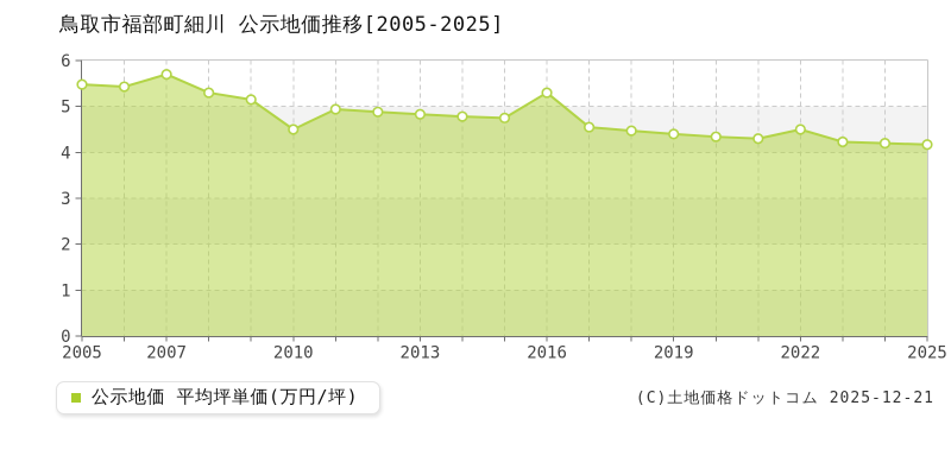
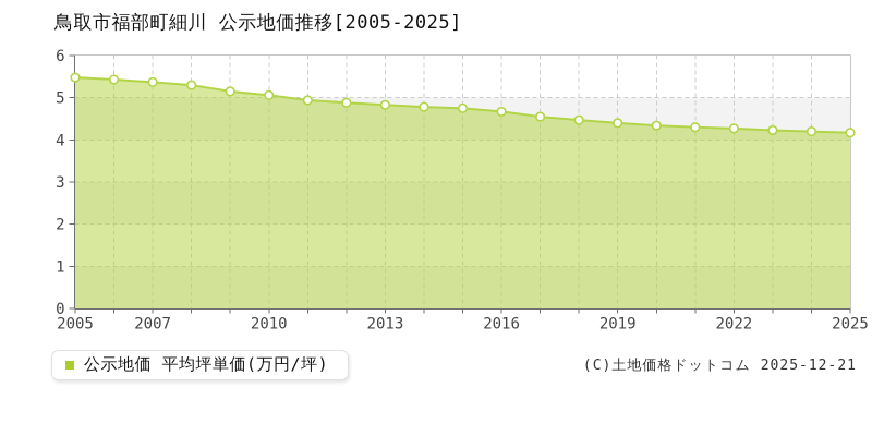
2007: 5.7 -> 5.4
2010: 4.5 -> 5.1
2016: 5.3 -> 4.7
2022: 4.5 -> 4.3
